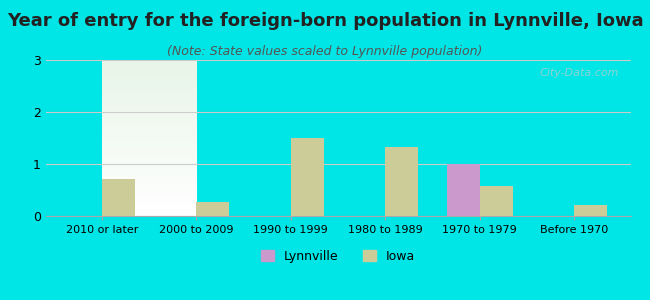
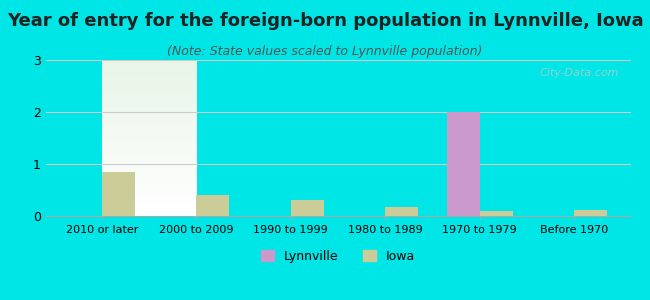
Iowa/2010 or later: 0.72 -> 0.85
Iowa/2000 to 2009: 0.26 -> 0.40
Iowa/1990 to 1999: 1.50 -> 0.30
Iowa/1980 to 1989: 1.32 -> 0.18
Lynnville/1970 to 1979: 1 -> 2
Iowa/1970 to 1979: 0.58 -> 0.10
Iowa/Before 1970: 0.22 -> 0.12
